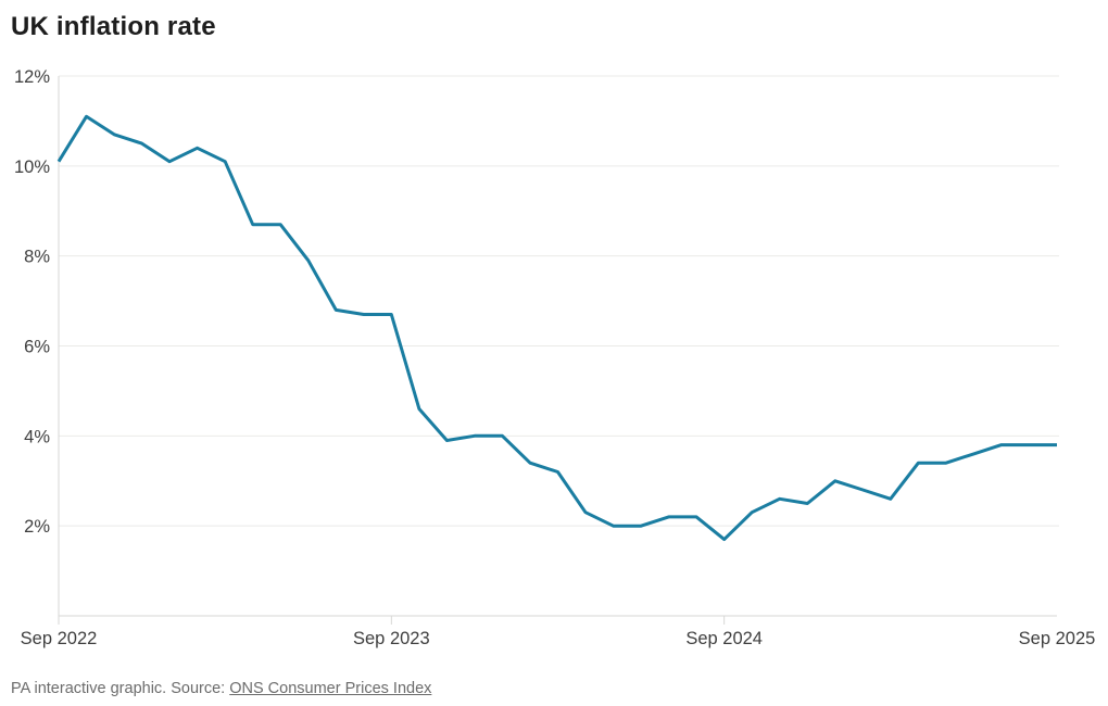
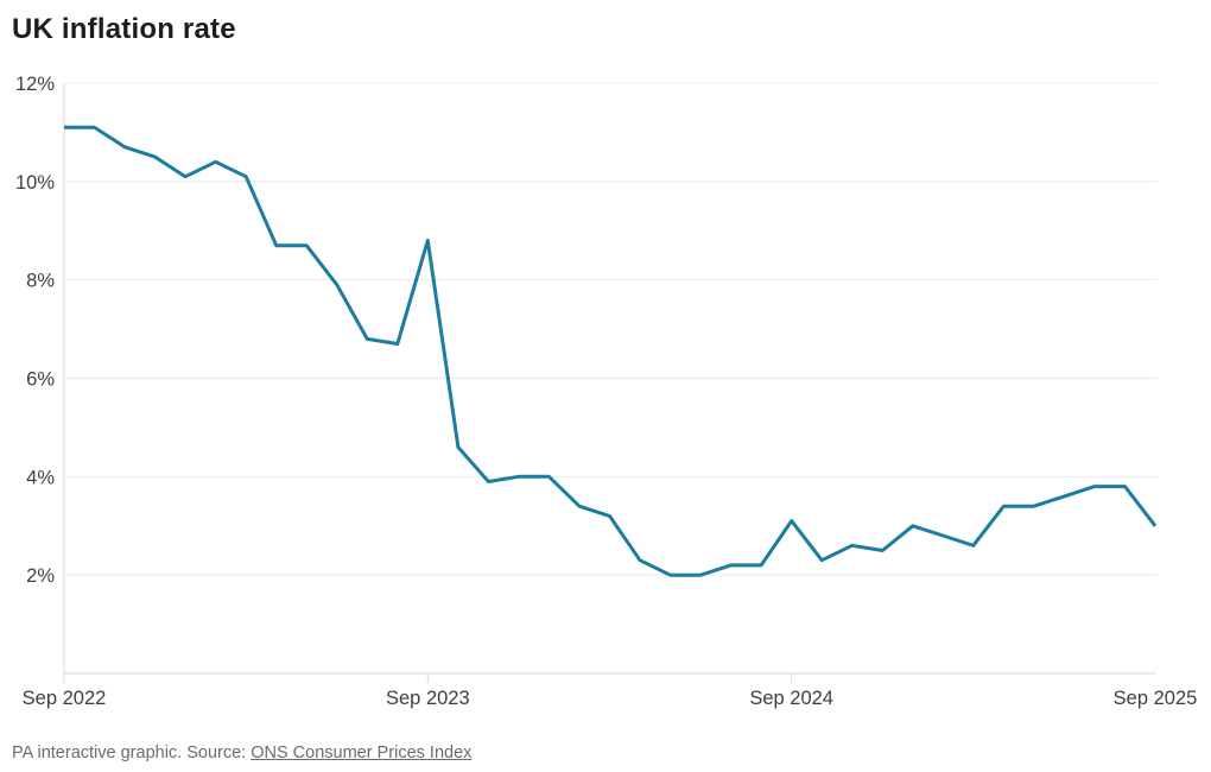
Sep 2022: 10.1% -> 11.1%
Sep 2023: 6.7% -> 8.8%
Sep 2024: 1.7% -> 3.1%
Sep 2025: 3.8% -> 3.0%
